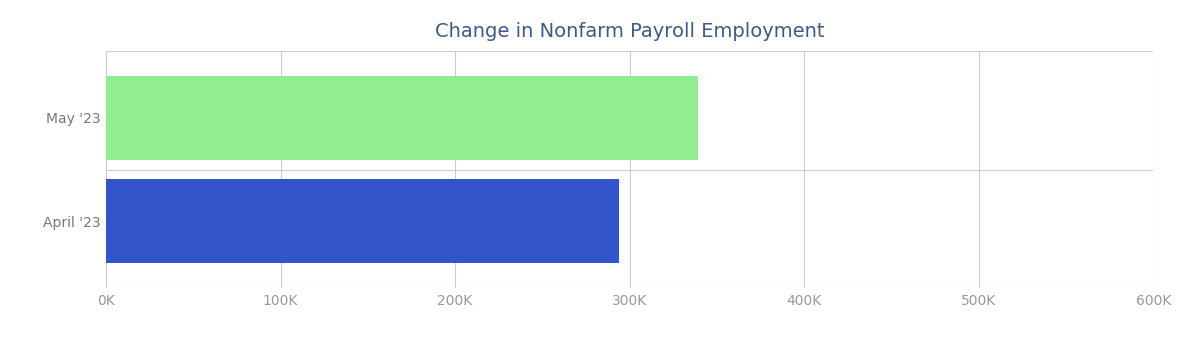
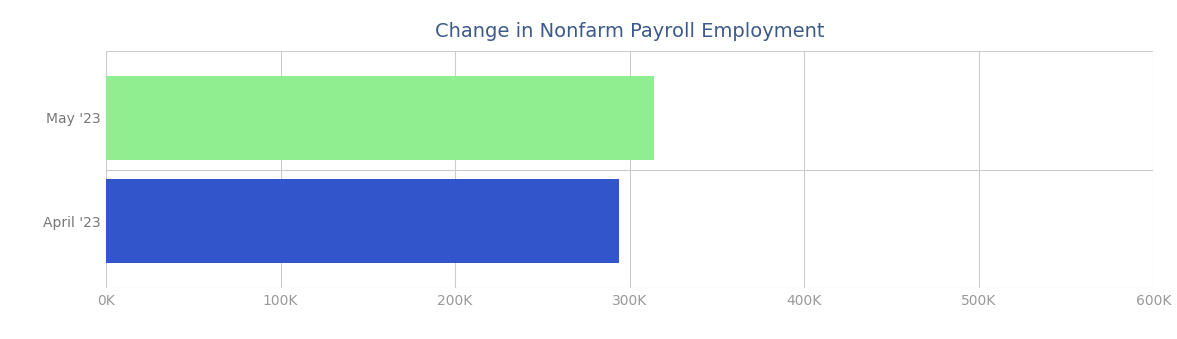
May '23: 339K -> 314K
